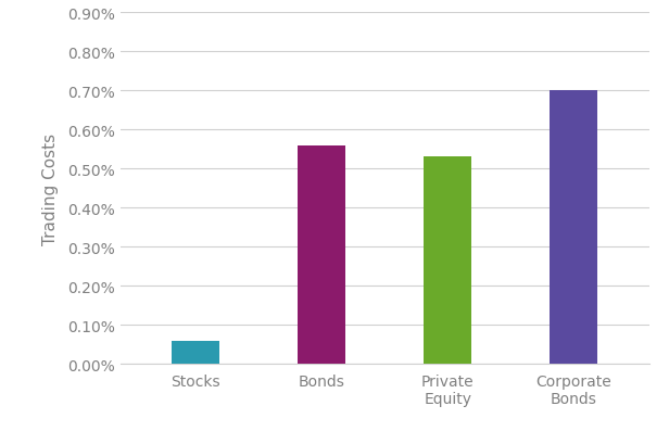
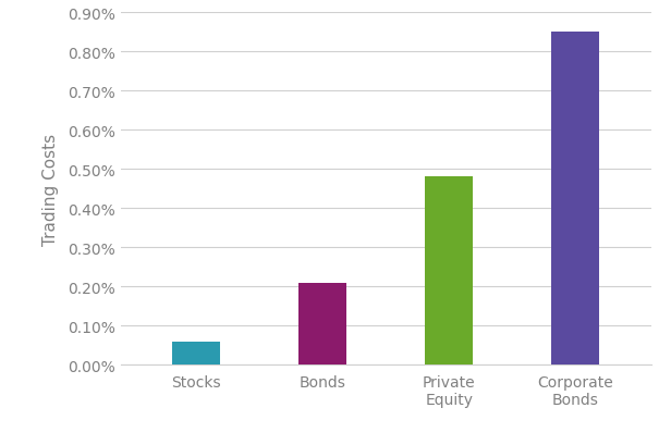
Bonds: 0.56% -> 0.21%
Private Equity: 0.53% -> 0.48%
Corporate Bonds: 0.70% -> 0.85%
